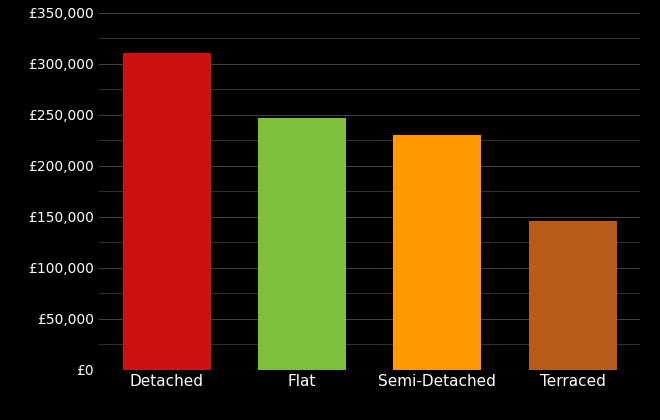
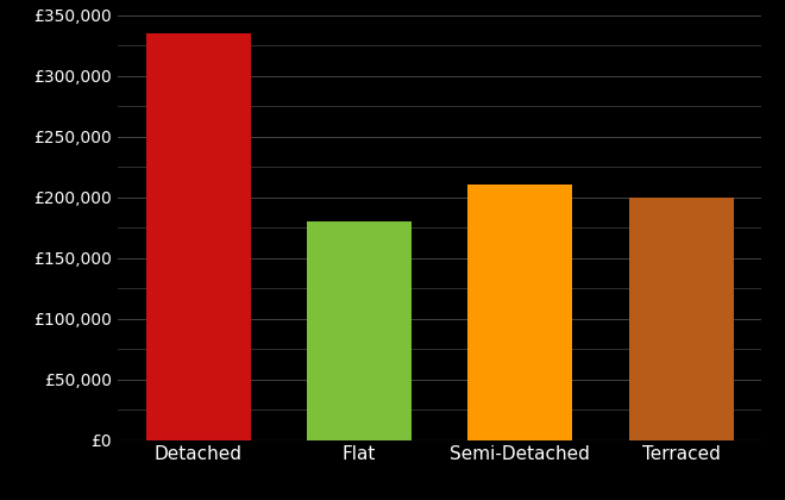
Detached: £310,000 -> £335,000
Flat: £247,000 -> £180,000
Semi-Detached: £230,000 -> £210,000
Terraced: £146,000 -> £200,000
